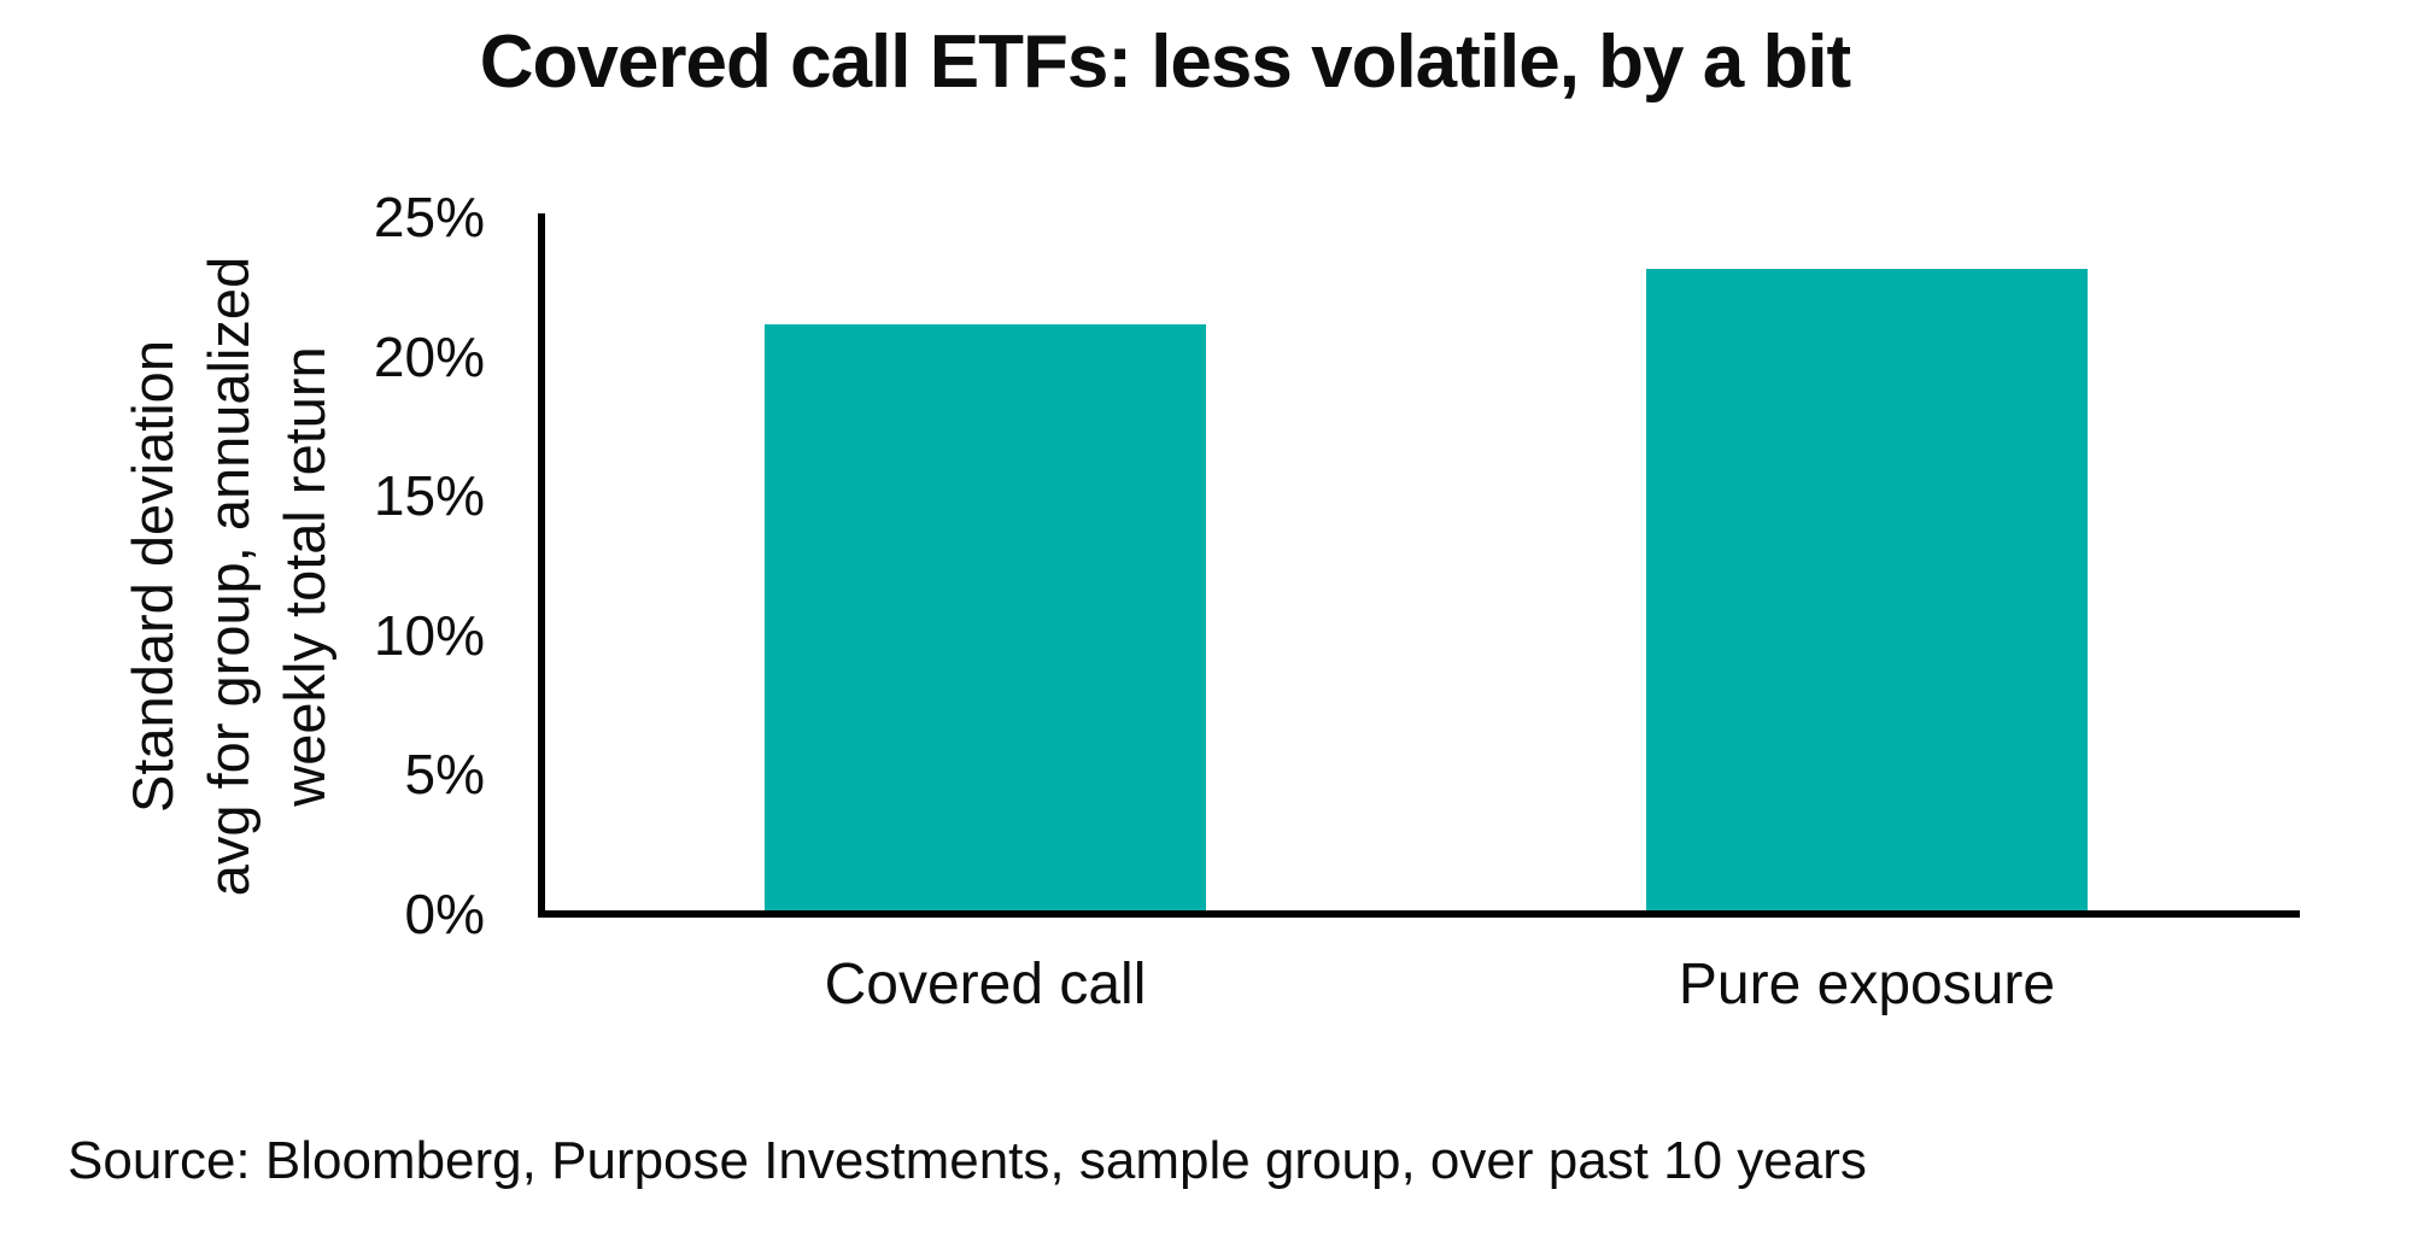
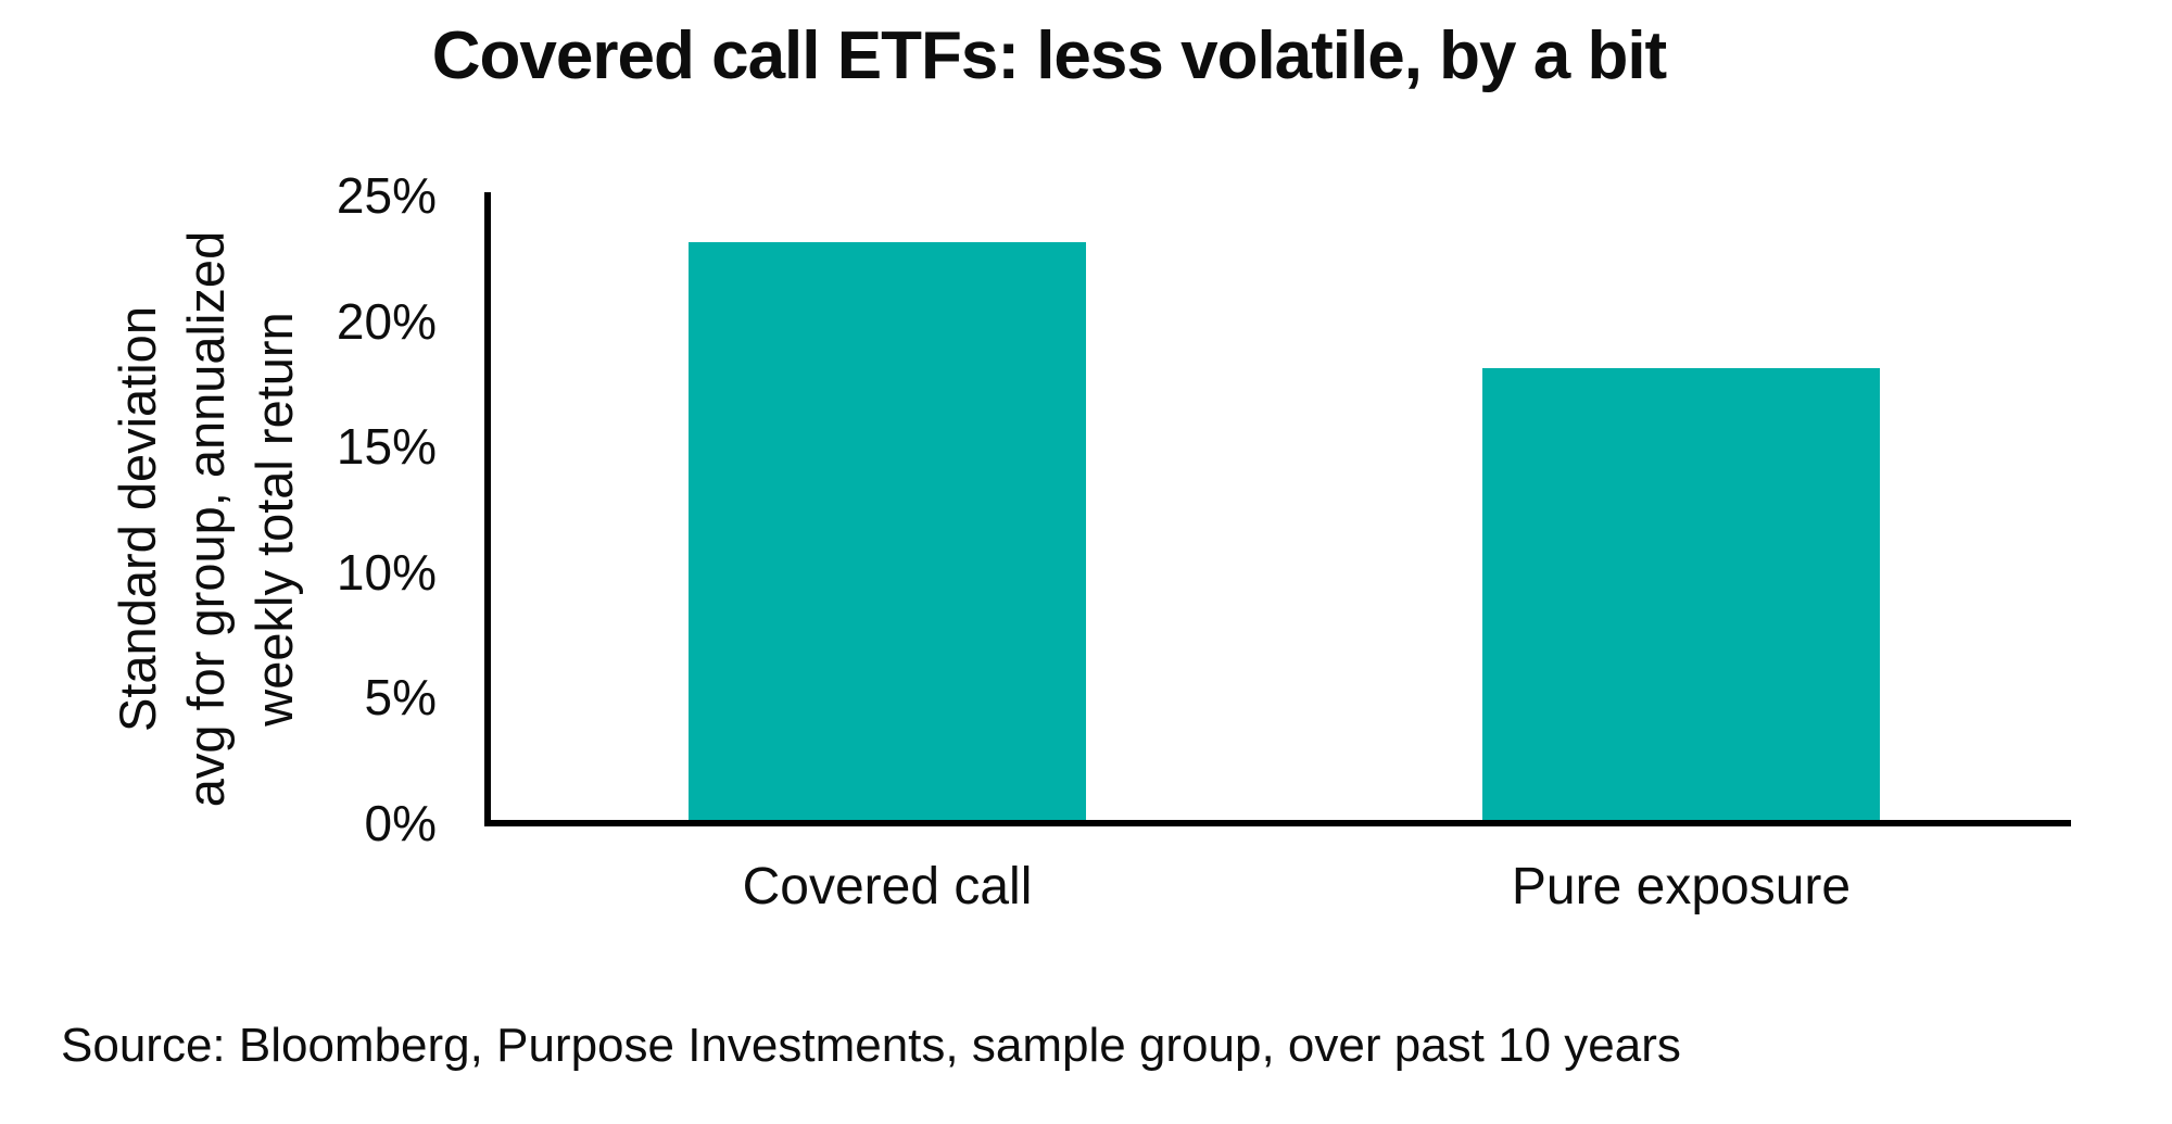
Covered call: 21% -> 23%
Pure exposure: 23% -> 18%
